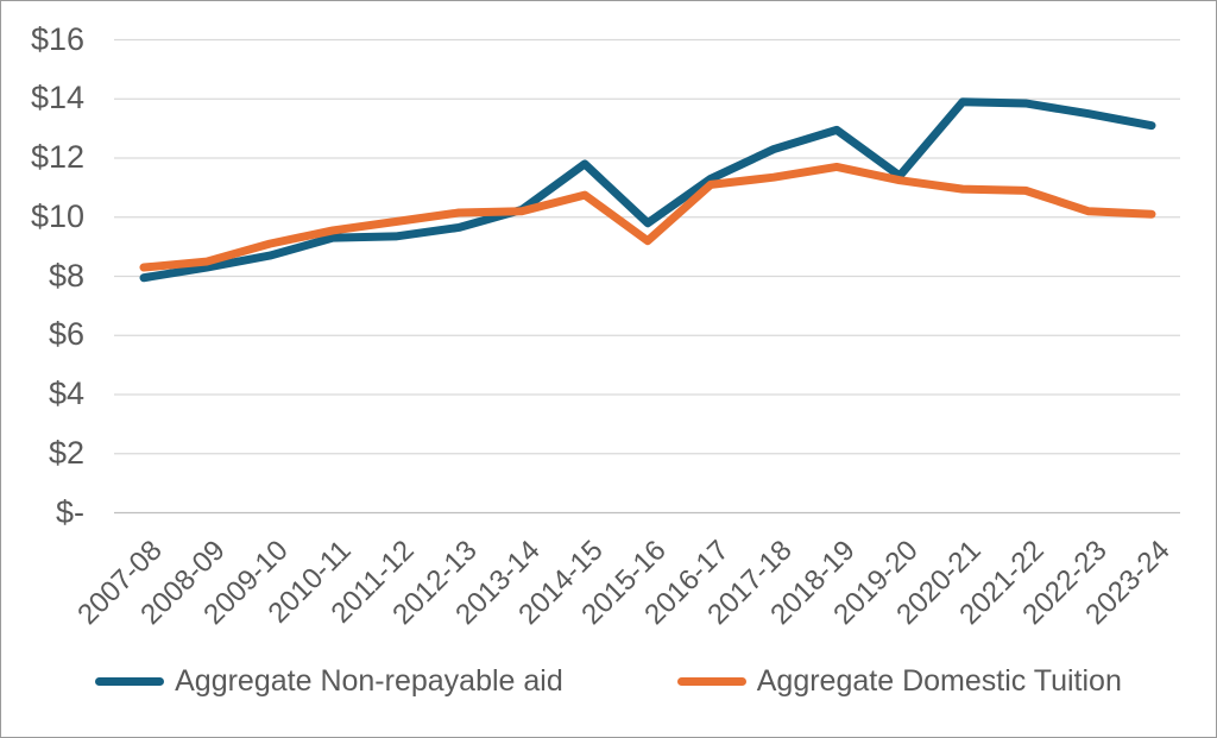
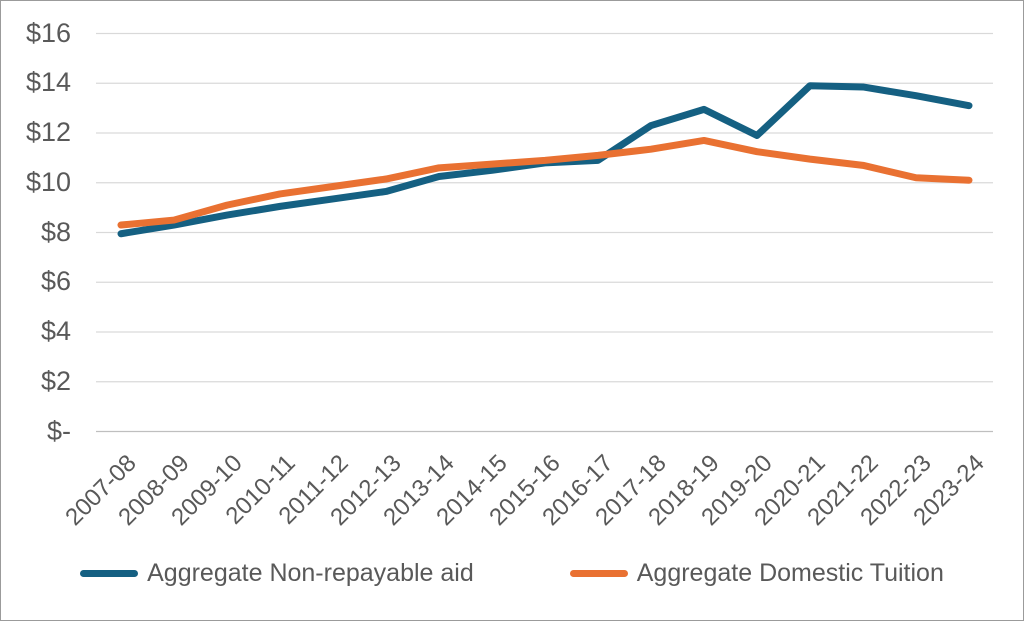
Aggregate Non-repayable aid/2010-11: $9.3 -> $9.1
Aggregate Domestic Tuition/2013-14: $10.2 -> $10.6
Aggregate Non-repayable aid/2014-15: $11.8 -> $10.5
Aggregate Non-repayable aid/2015-16: $9.8 -> $10.8
Aggregate Domestic Tuition/2015-16: $9.2 -> $10.9
Aggregate Non-repayable aid/2016-17: $11.3 -> $10.9
Aggregate Non-repayable aid/2019-20: $11.4 -> $11.9
Aggregate Domestic Tuition/2021-22: $10.9 -> $10.7
